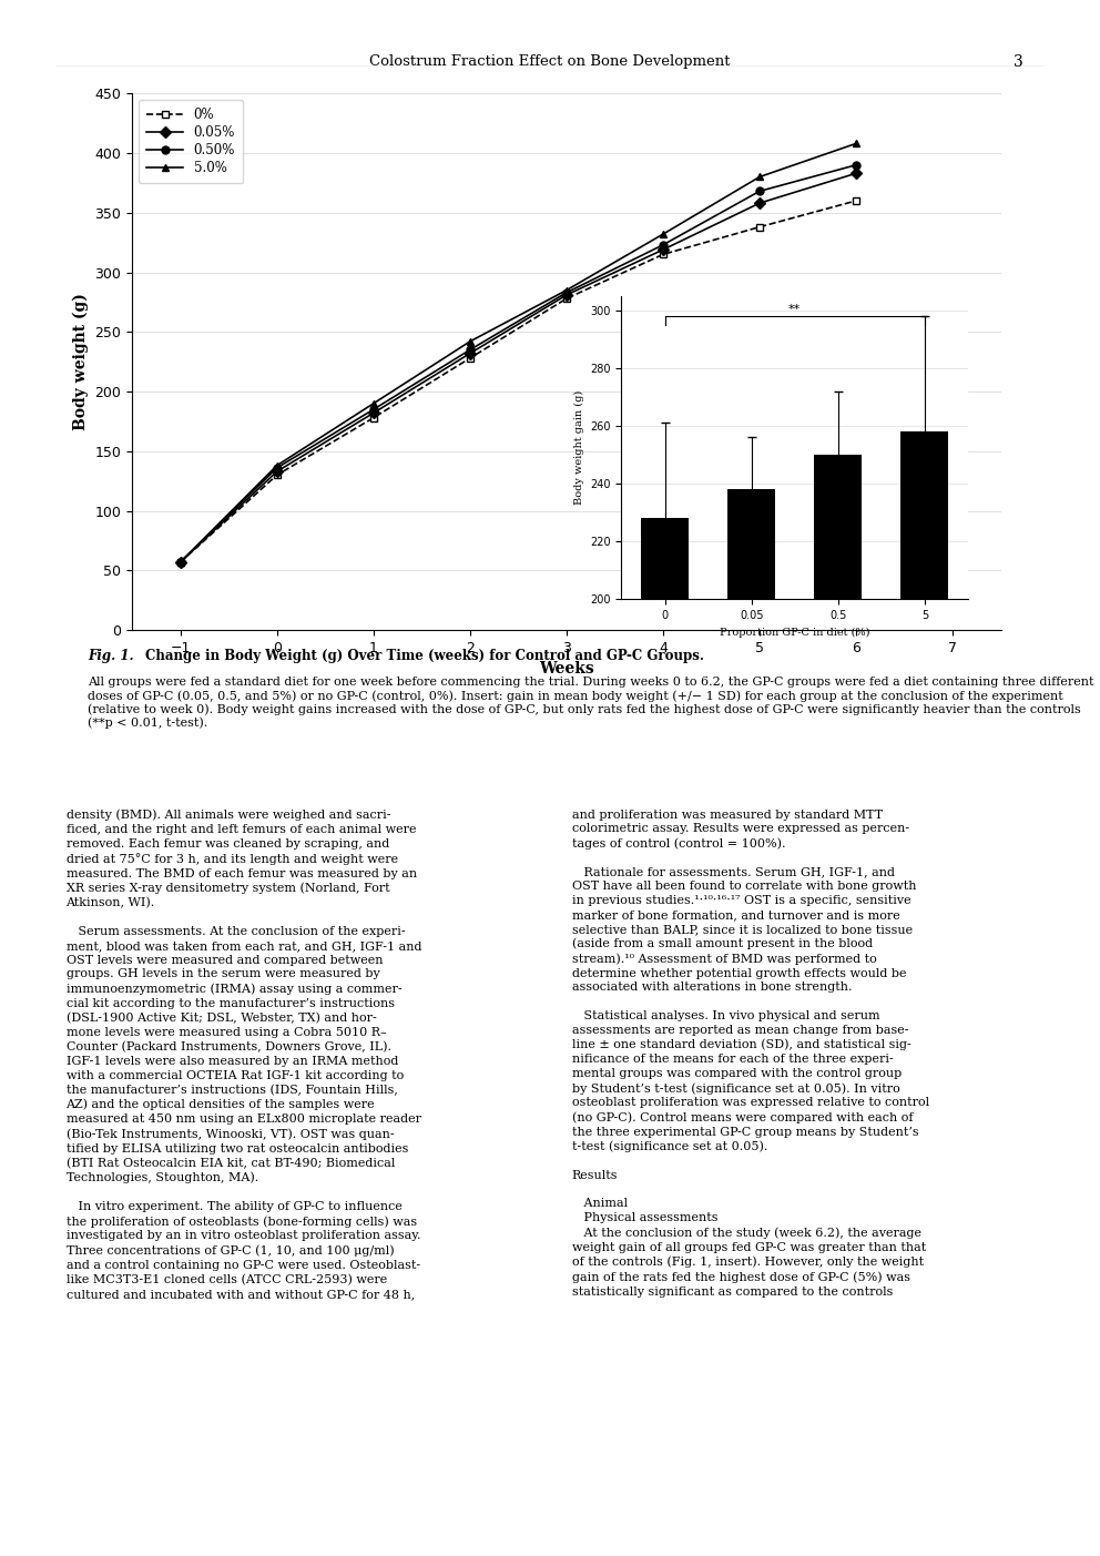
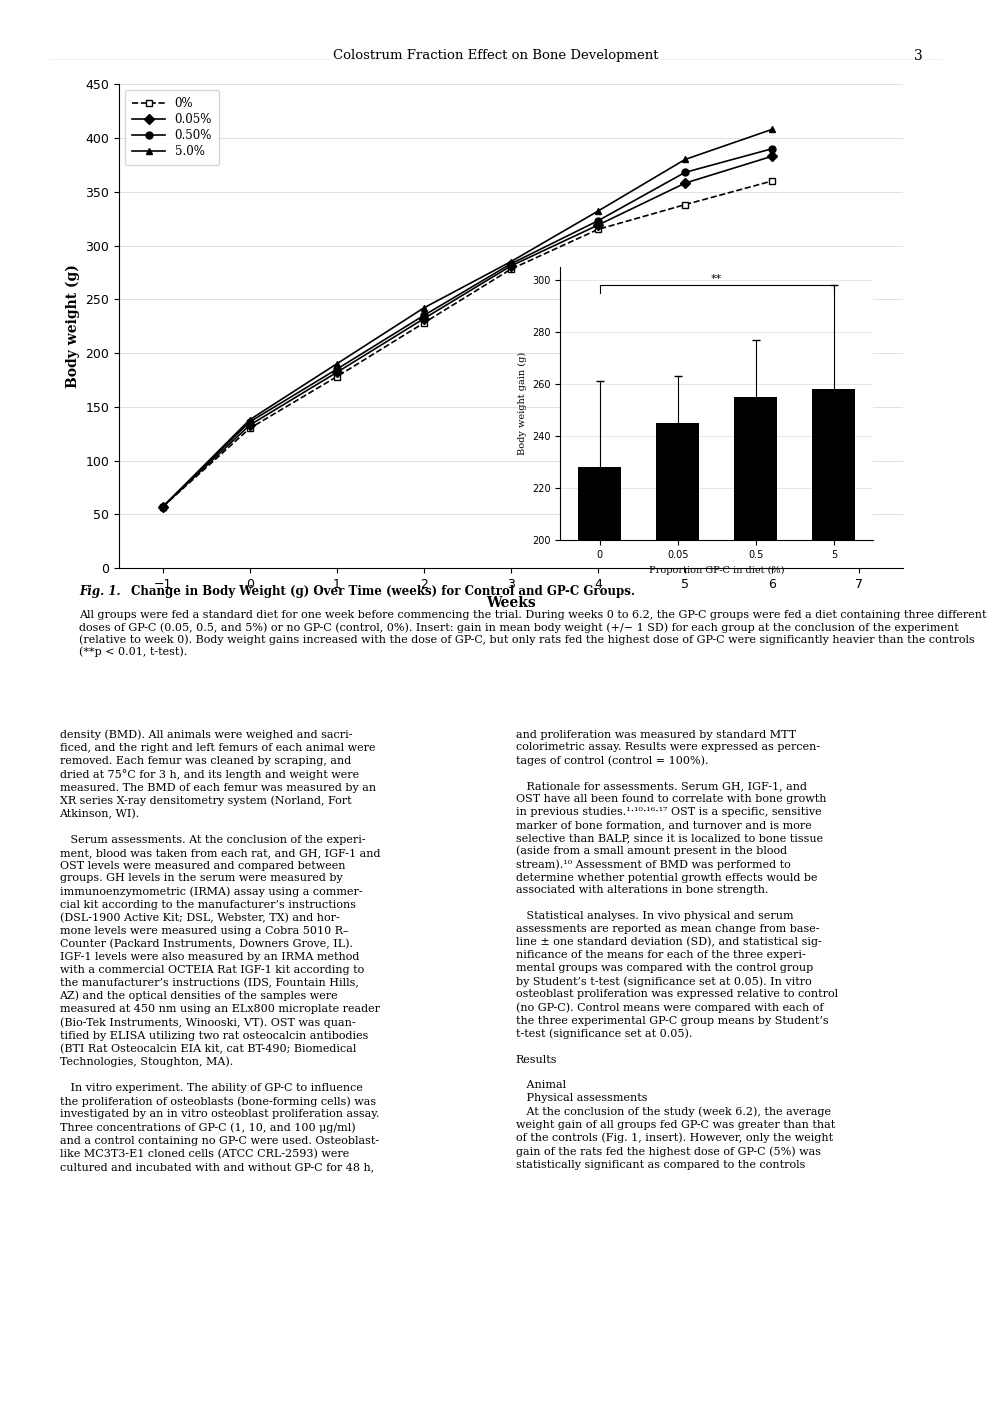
0.05: 238 -> 245
0.5: 250 -> 255
